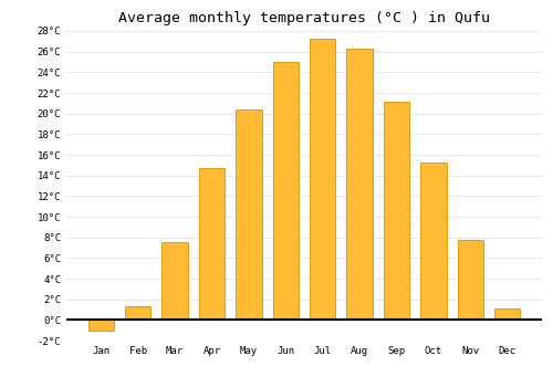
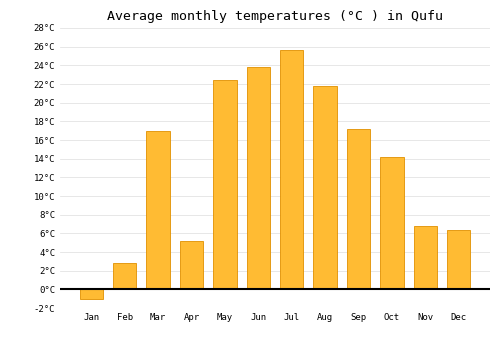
Feb: 1.3°C -> 2.8°C
Mar: 7.5°C -> 17.0°C
Apr: 14.7°C -> 5.2°C
May: 20.4°C -> 22.4°C
Jun: 25.0°C -> 23.8°C
Jul: 27.2°C -> 25.6°C
Aug: 26.3°C -> 21.8°C
Sep: 21.1°C -> 17.2°C
Oct: 15.2°C -> 14.2°C
Nov: 7.8°C -> 6.8°C
Dec: 1.1°C -> 6.4°C
